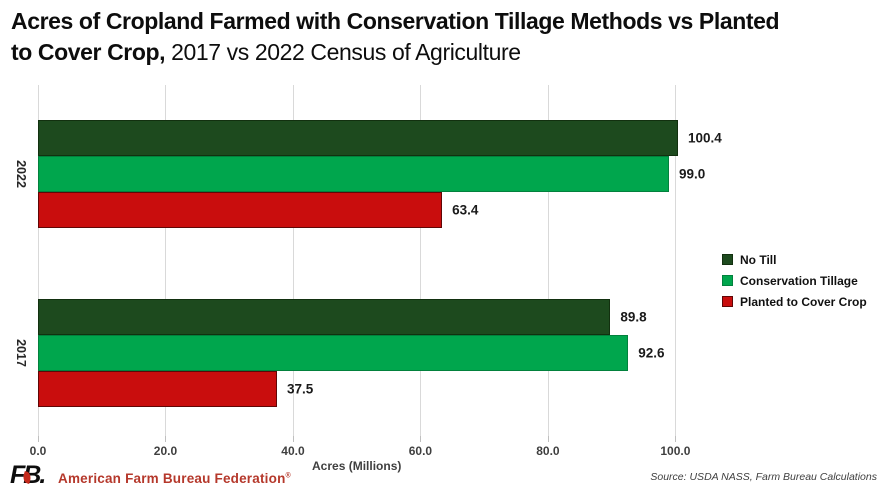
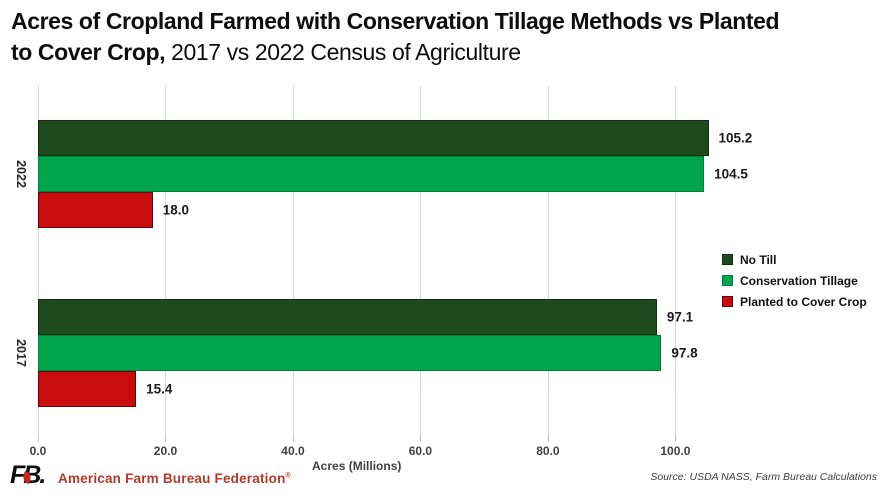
No Till/2022: 100.4 -> 105.2
Conservation Tillage/2022: 99.0 -> 104.5
Planted to Cover Crop/2022: 63.4 -> 18.0
No Till/2017: 89.8 -> 97.1
Conservation Tillage/2017: 92.6 -> 97.8
Planted to Cover Crop/2017: 37.5 -> 15.4
